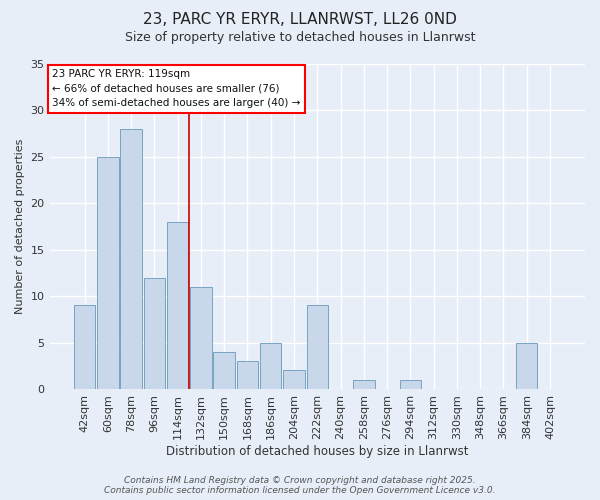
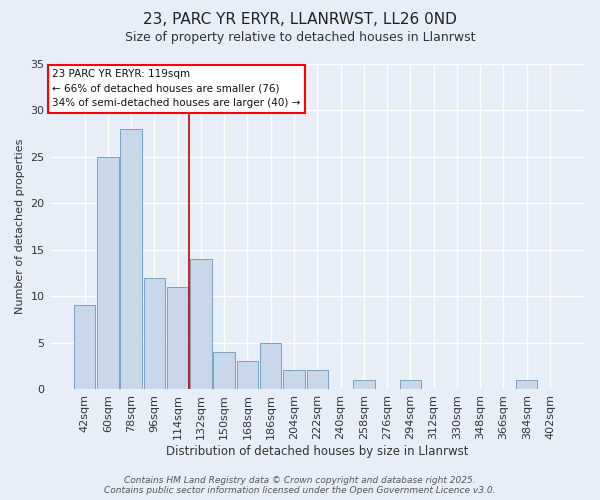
114sqm: 18 -> 11
132sqm: 11 -> 14
222sqm: 9 -> 2
384sqm: 5 -> 1
